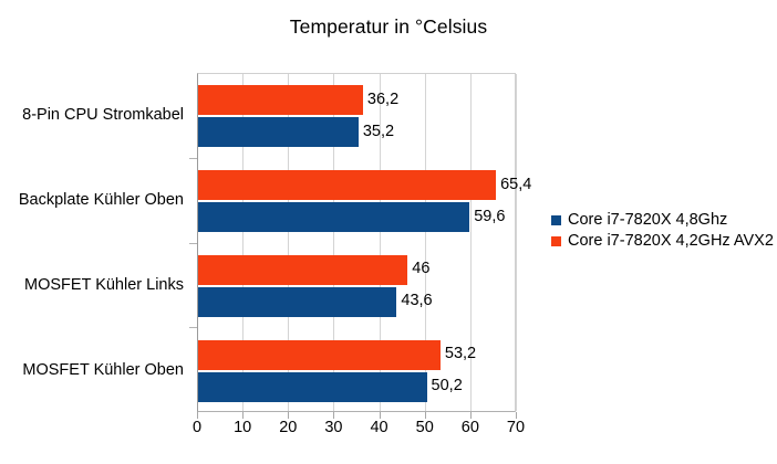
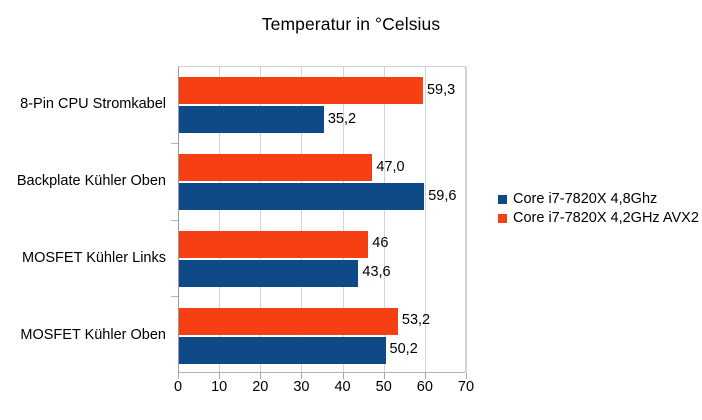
Core i7-7820X 4,2GHz AVX2/8-Pin CPU Stromkabel: 36,2 -> 59,3
Core i7-7820X 4,2GHz AVX2/Backplate Kühler Oben: 65,4 -> 47,0
